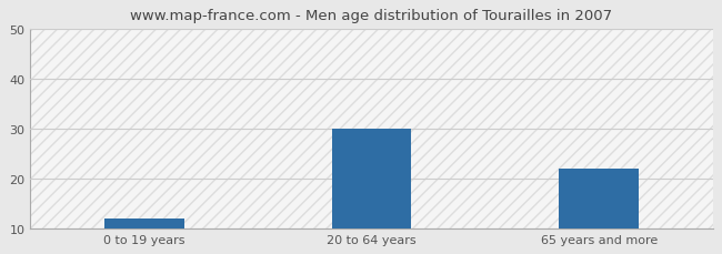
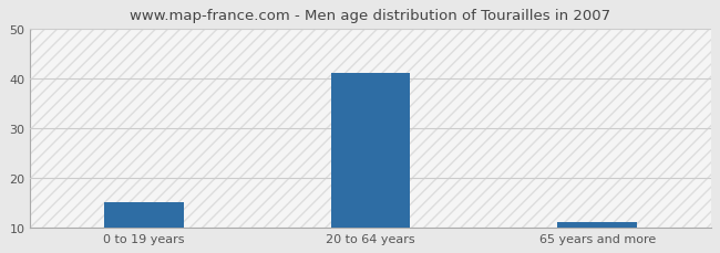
0 to 19 years: 12 -> 15
20 to 64 years: 30 -> 41
65 years and more: 22 -> 11
